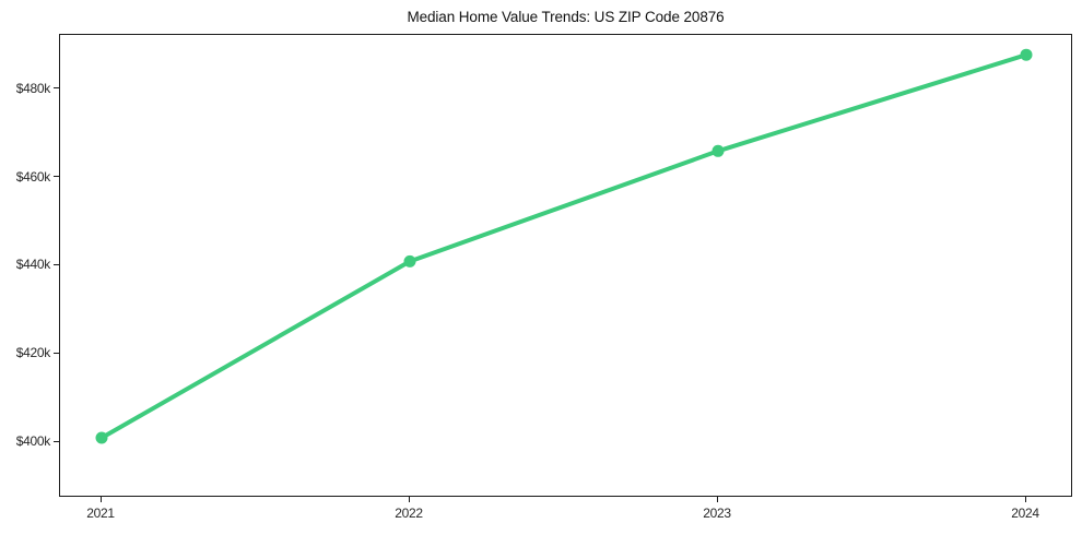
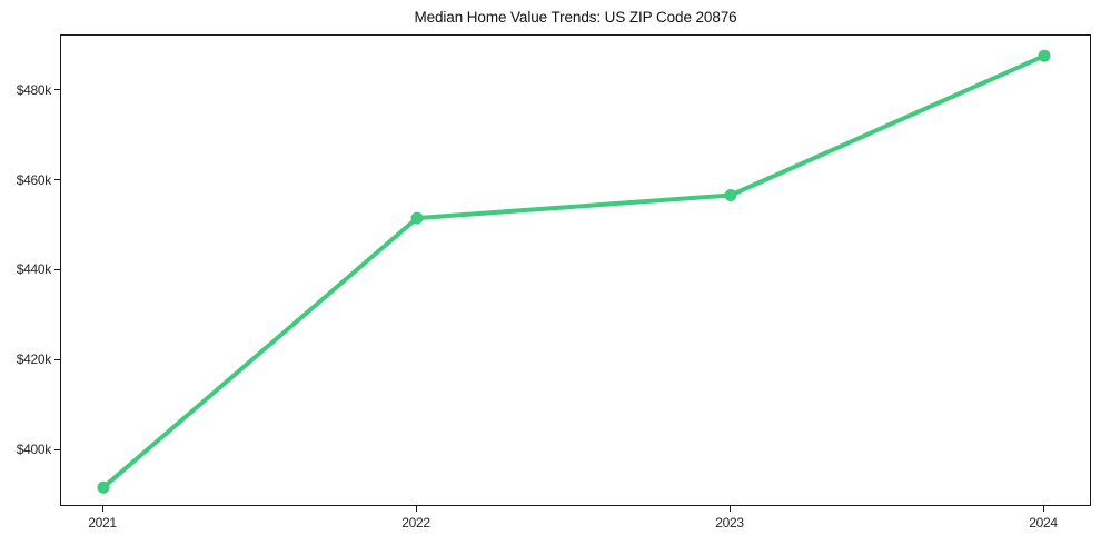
2021: $401k -> $392k
2022: $441k -> $452k
2023: $466k -> $457k
